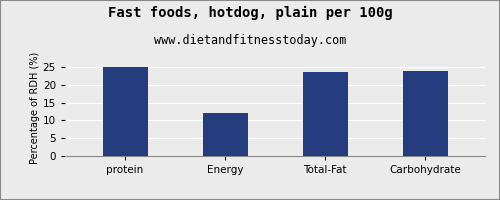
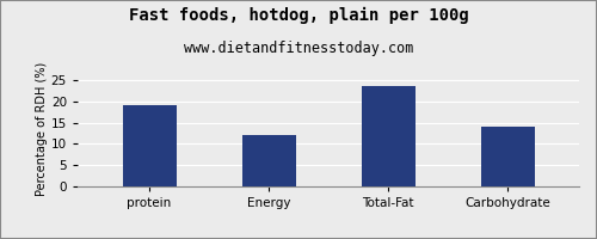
protein: 25.0 -> 19.0
Carbohydrate: 24.0 -> 14.0
